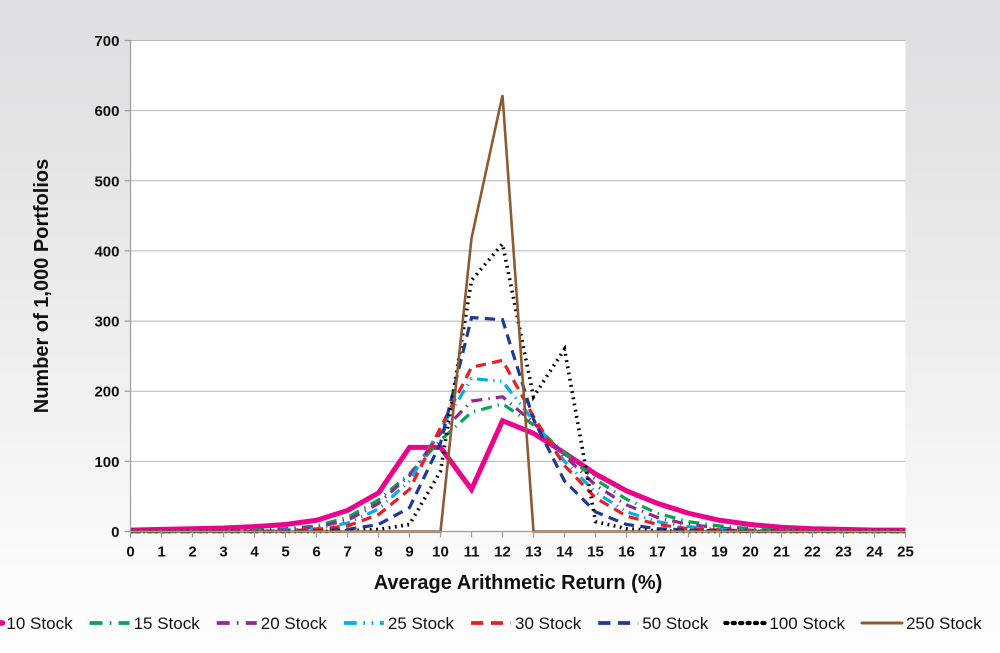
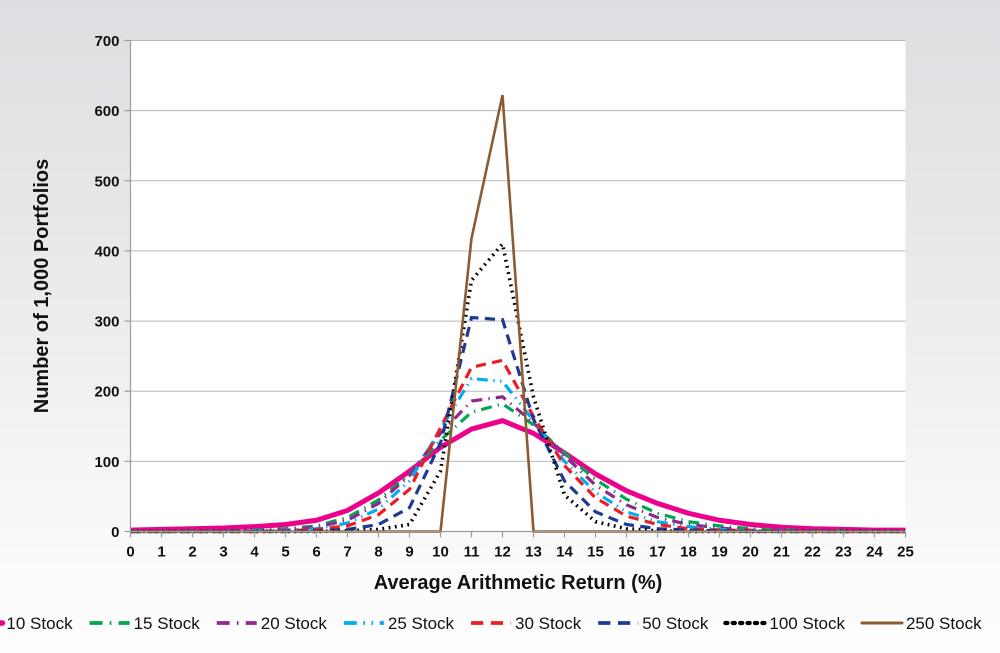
10 Stock/9: 120 -> 90
10 Stock/11: 60 -> 150
100 Stock/14: 260 -> 50
